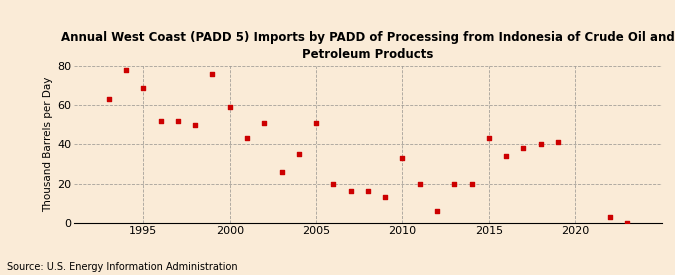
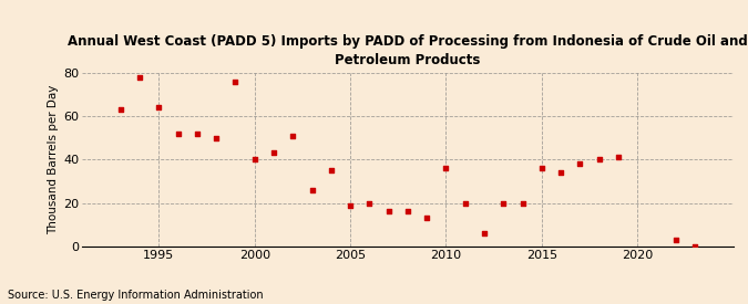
1995: 69 -> 64
2000: 59 -> 40
2005: 51 -> 19
2010: 33 -> 36
2015: 43 -> 36
